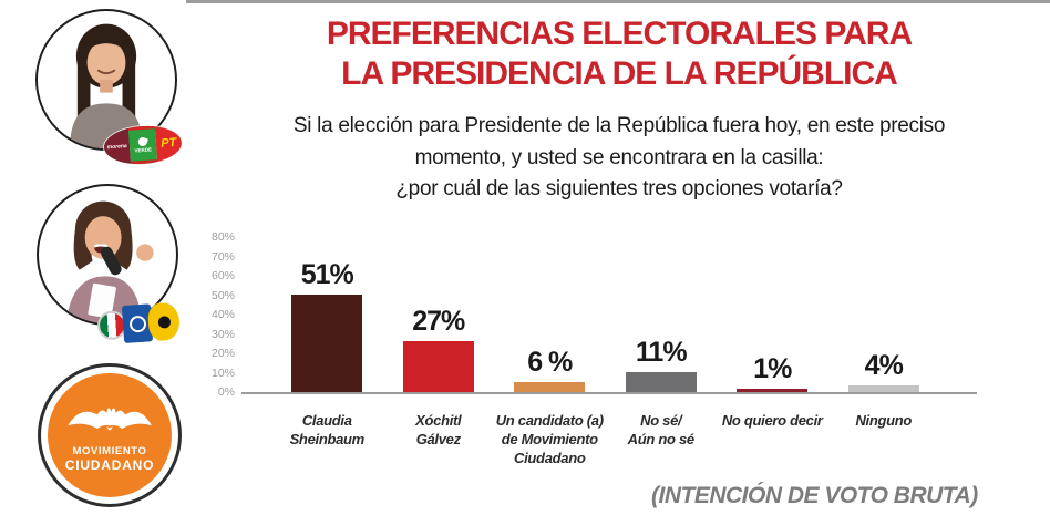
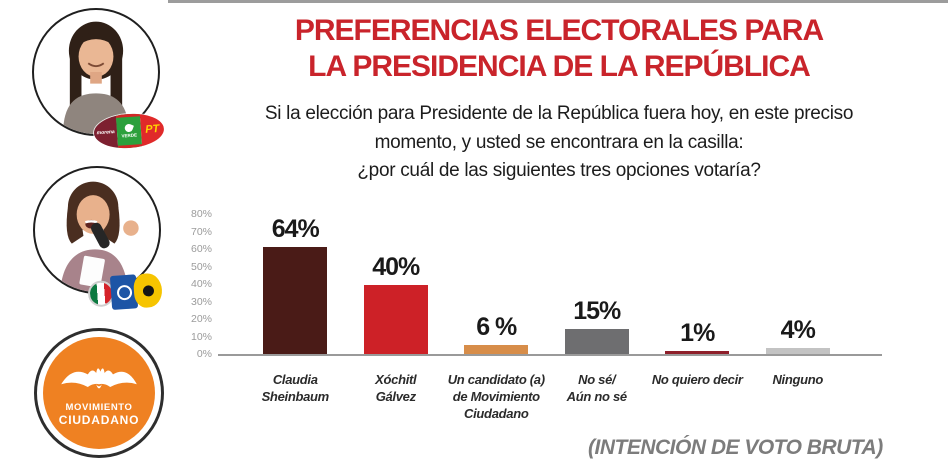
Claudia Sheinbaum: 51% -> 64%
Xóchitl Gálvez: 27% -> 40%
No sé/ Aún no sé: 11% -> 15%
